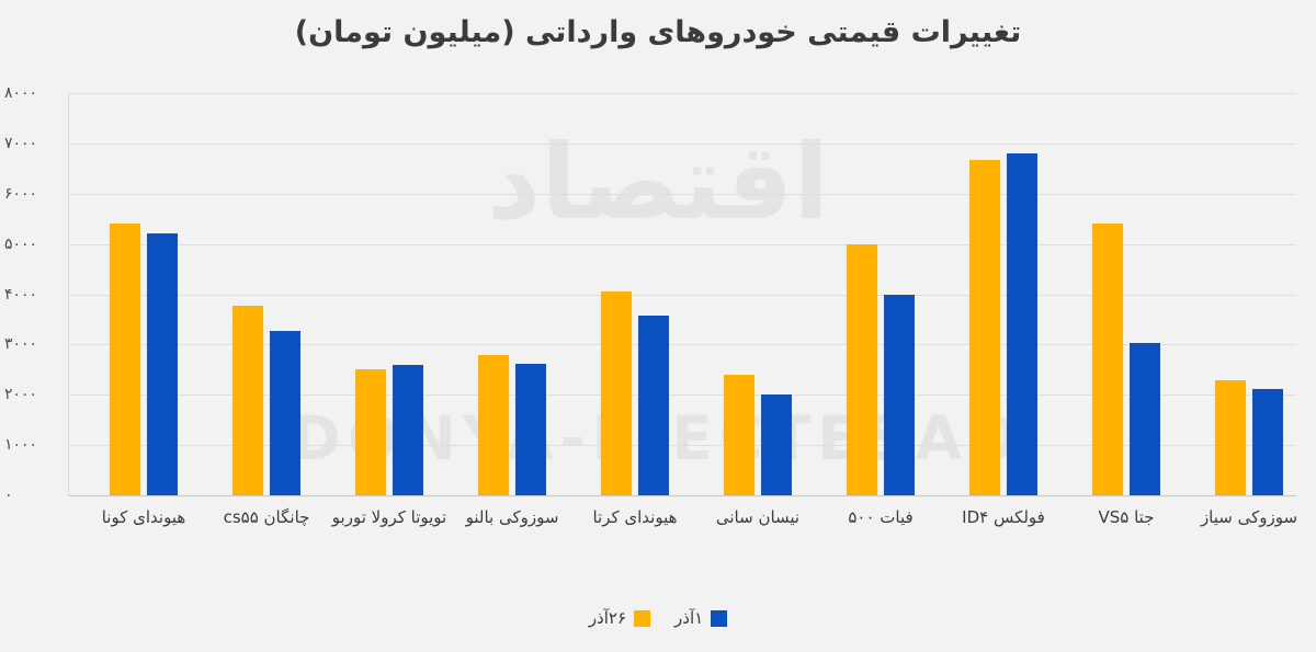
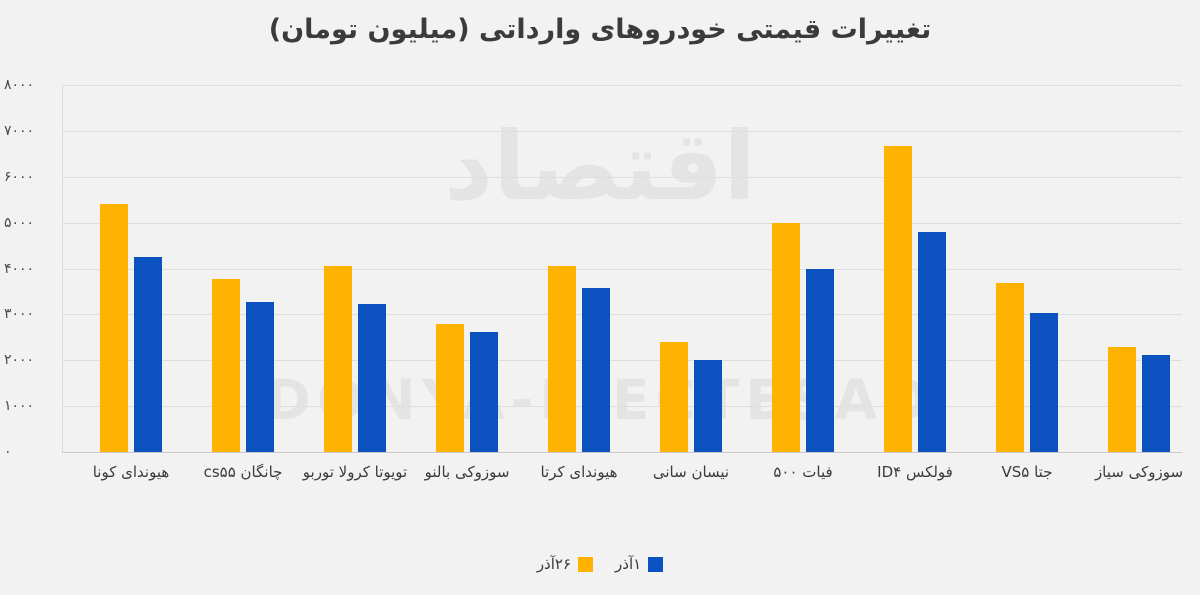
۱آذر/هیوندای کونا: 5200 -> 4200
۱آذر/تویوتا کرولا توربو: 2600 -> 3200
۲۶آذر/تویوتا کرولا توربو: 2500 -> 4100
۱آذر/فولکس ID۴: 6800 -> 4800
۲۶آذر/جتا VS۵: 5400 -> 3700
